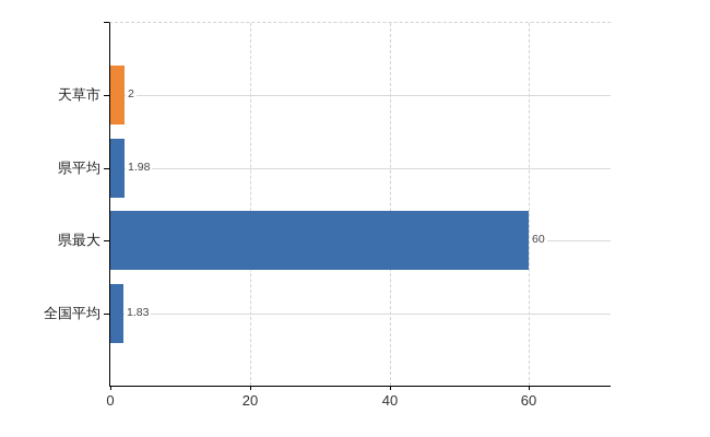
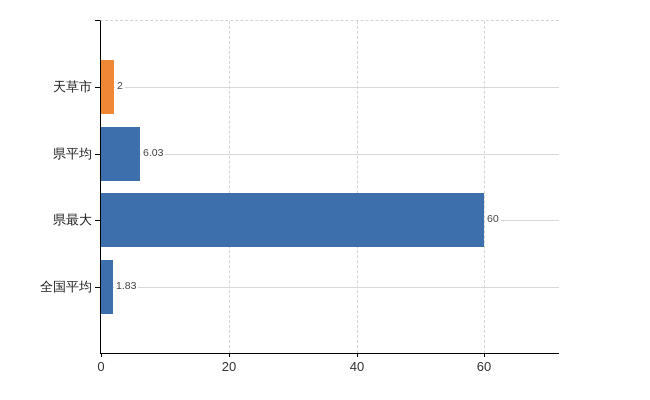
県平均: 1.98 -> 6.03
